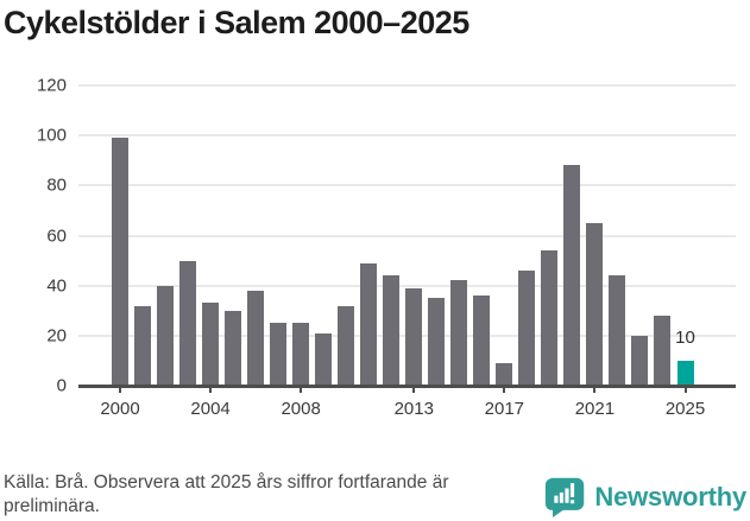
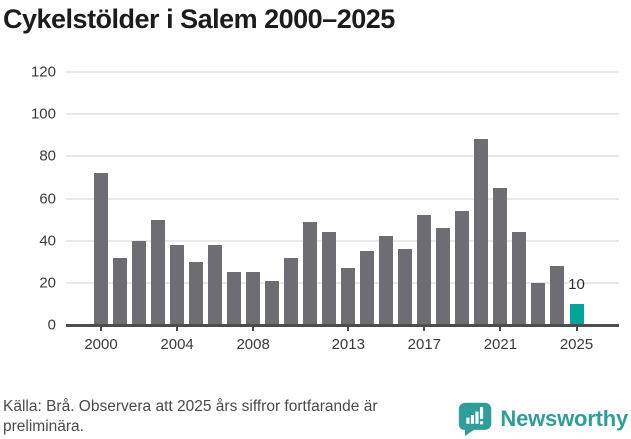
2000: 99 -> 72
2004: 33 -> 38
2013: 39 -> 27
2017: 9 -> 52
